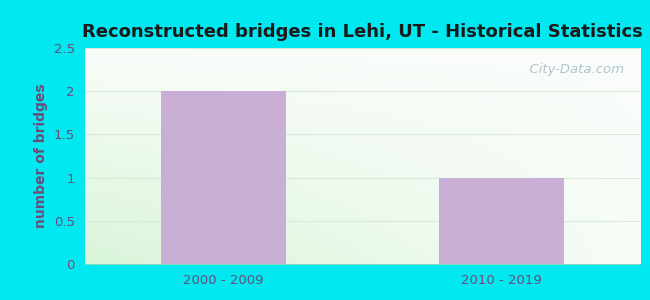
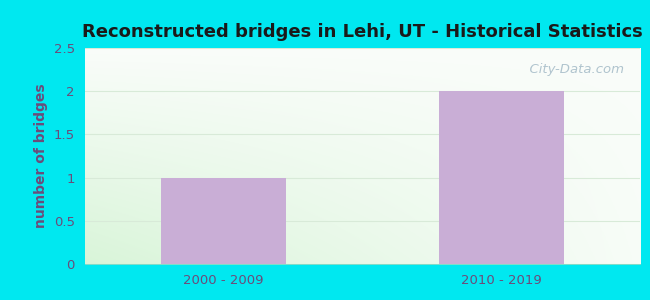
2000 - 2009: 2 -> 1
2010 - 2019: 1 -> 2
